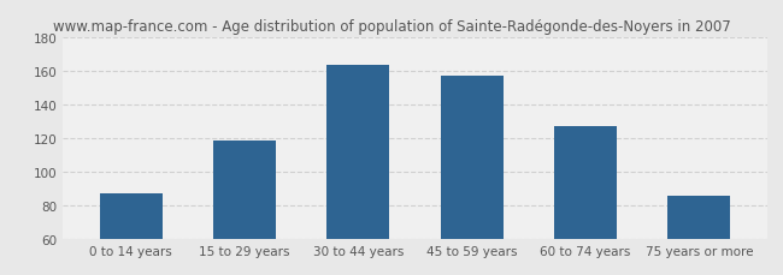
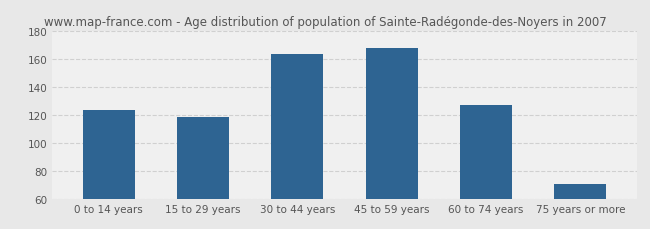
0 to 14 years: 87 -> 124
45 to 59 years: 157 -> 168
75 years or more: 86 -> 71
